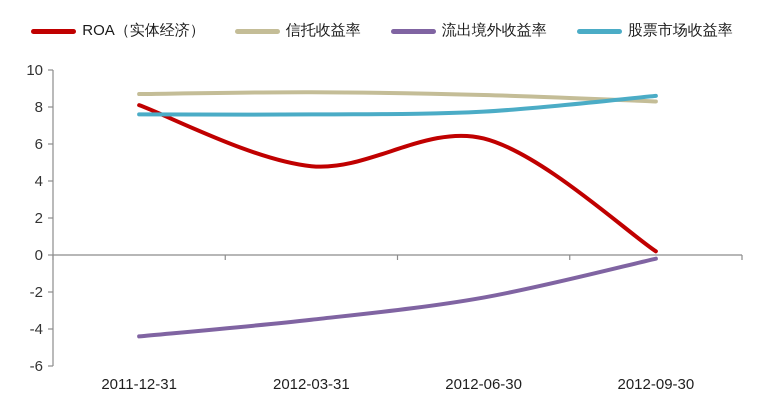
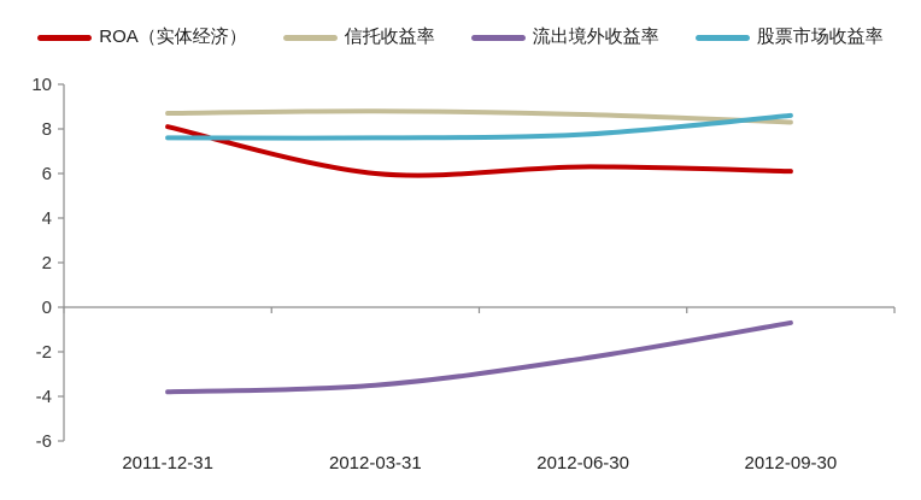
流出境外收益率/2011-12-31: -4.4 -> -3.8
ROA（实体经济）/2012-03-31: 4.8 -> 6.0
ROA（实体经济）/2012-09-30: 0.2 -> 6.1
流出境外收益率/2012-09-30: -0.2 -> -0.7
